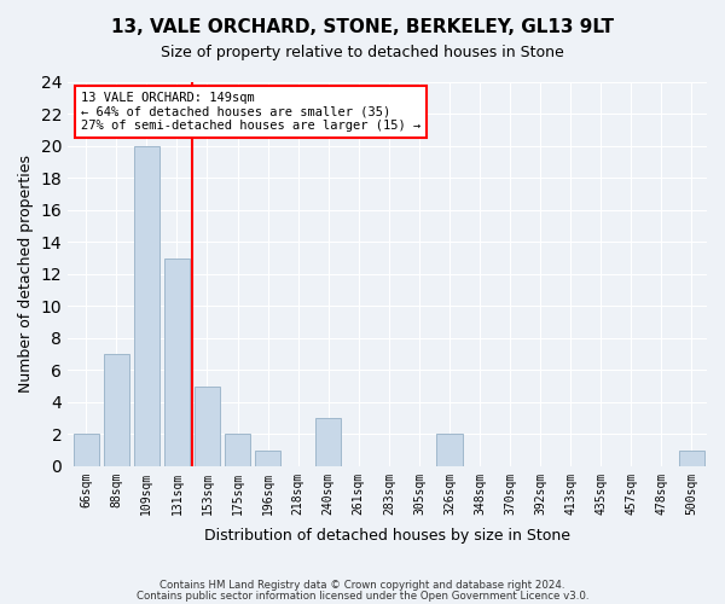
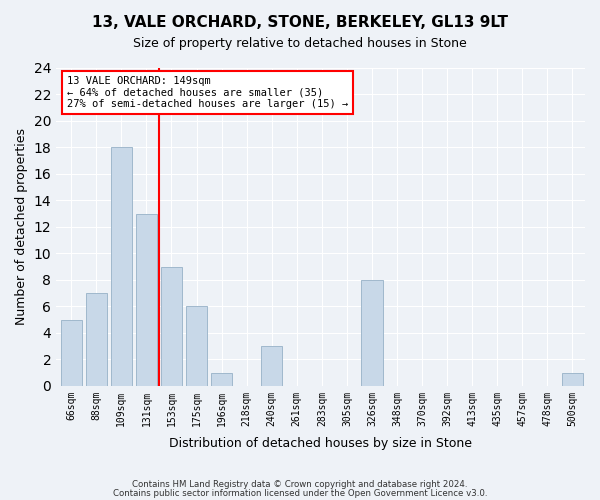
66sqm: 2 -> 5
109sqm: 20 -> 18
153sqm: 5 -> 9
175sqm: 2 -> 6
326sqm: 2 -> 8
